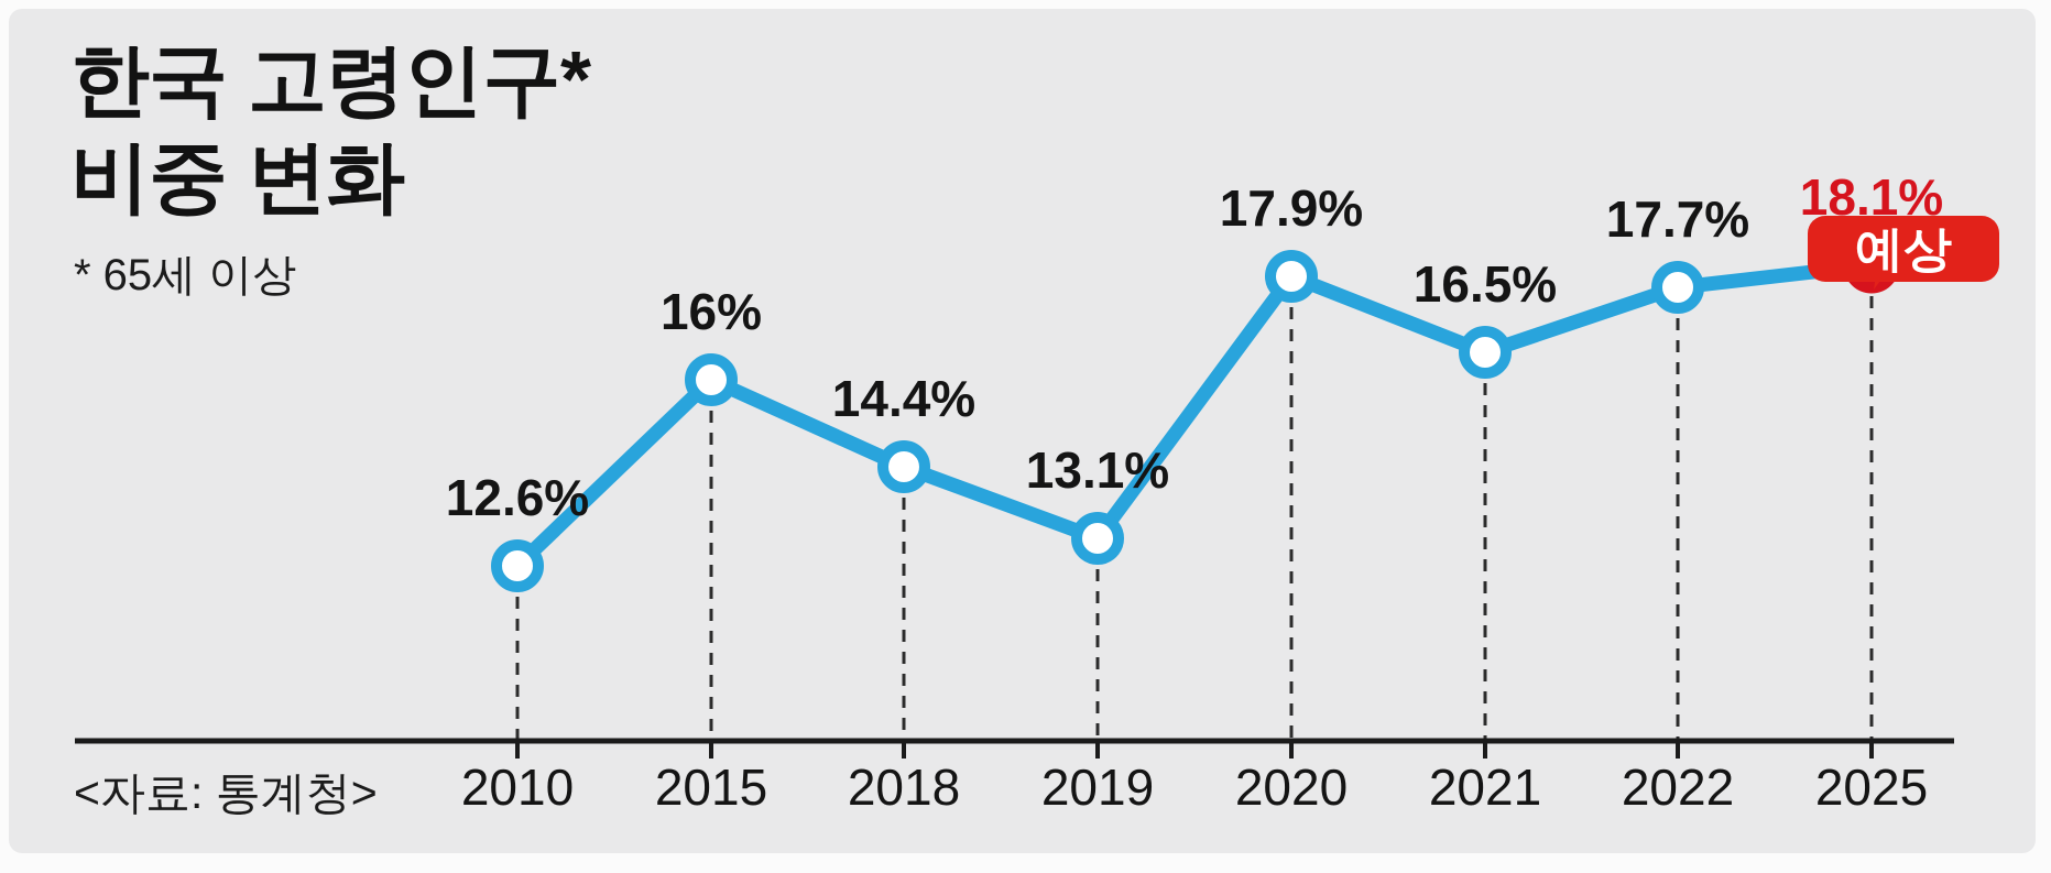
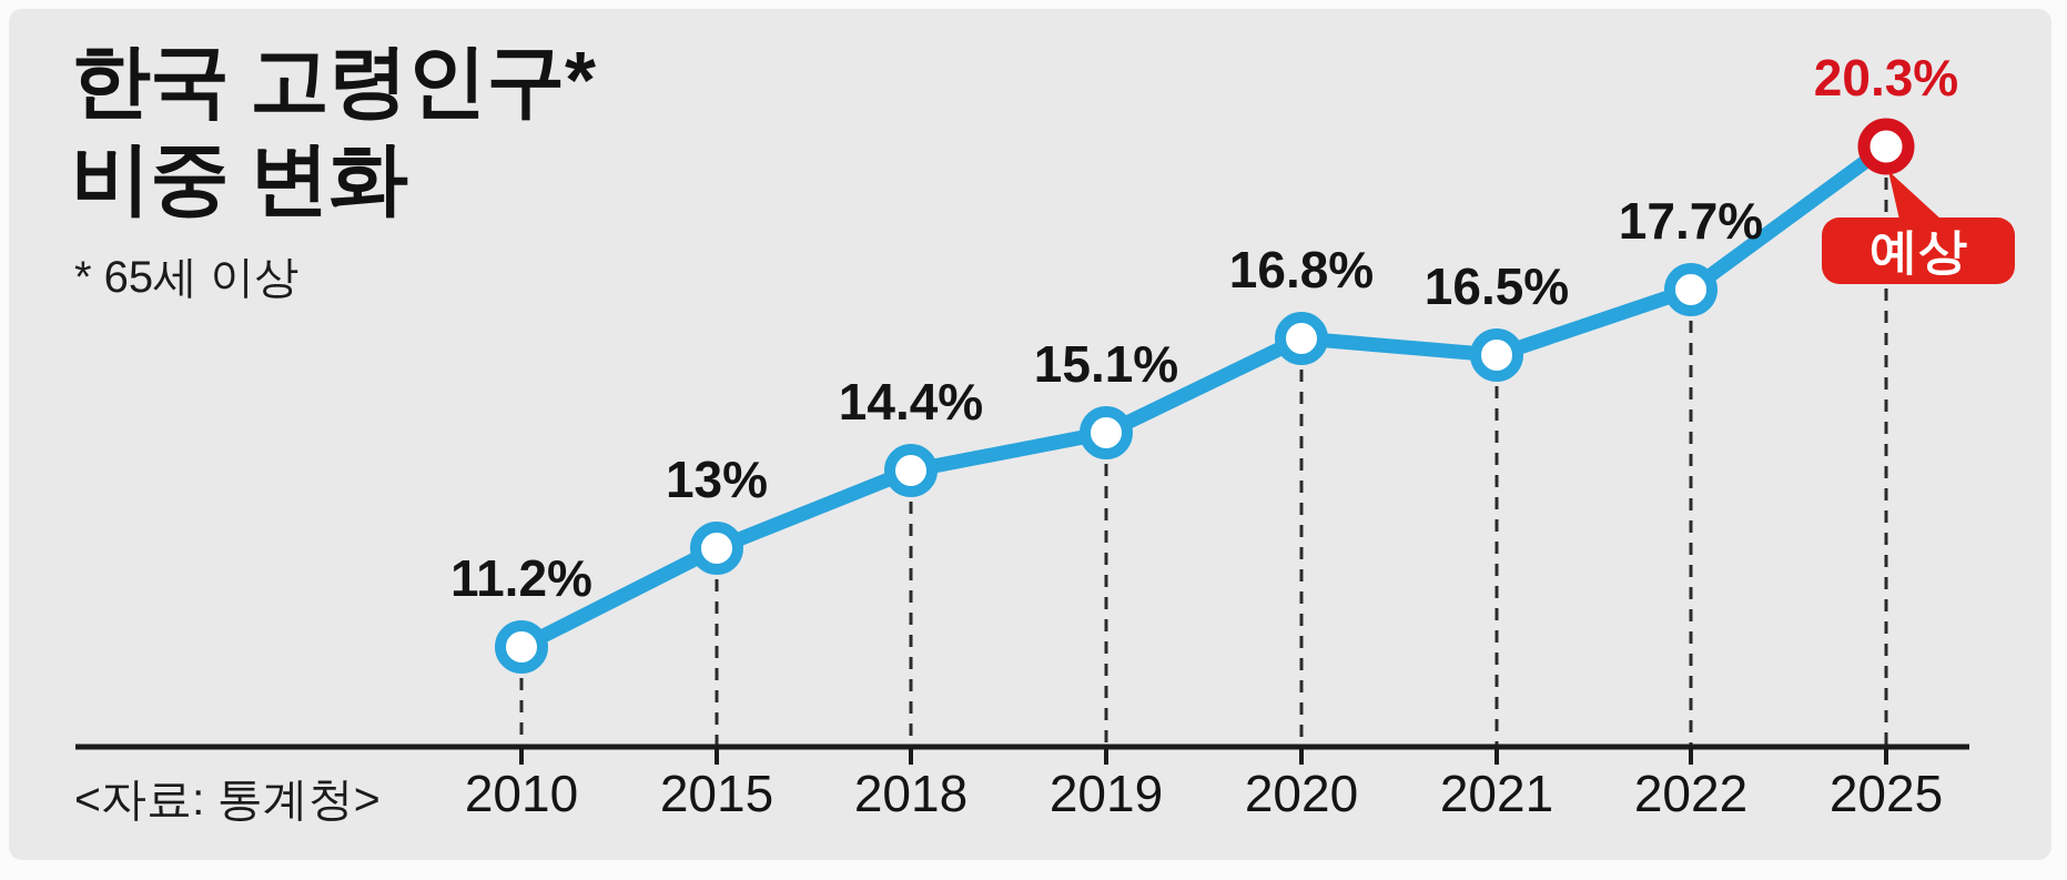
2010: 12.6% -> 11.2%
2015: 16% -> 13%
2019: 13.1% -> 15.1%
2020: 17.9% -> 16.8%
2025: 18.1% -> 20.3%
